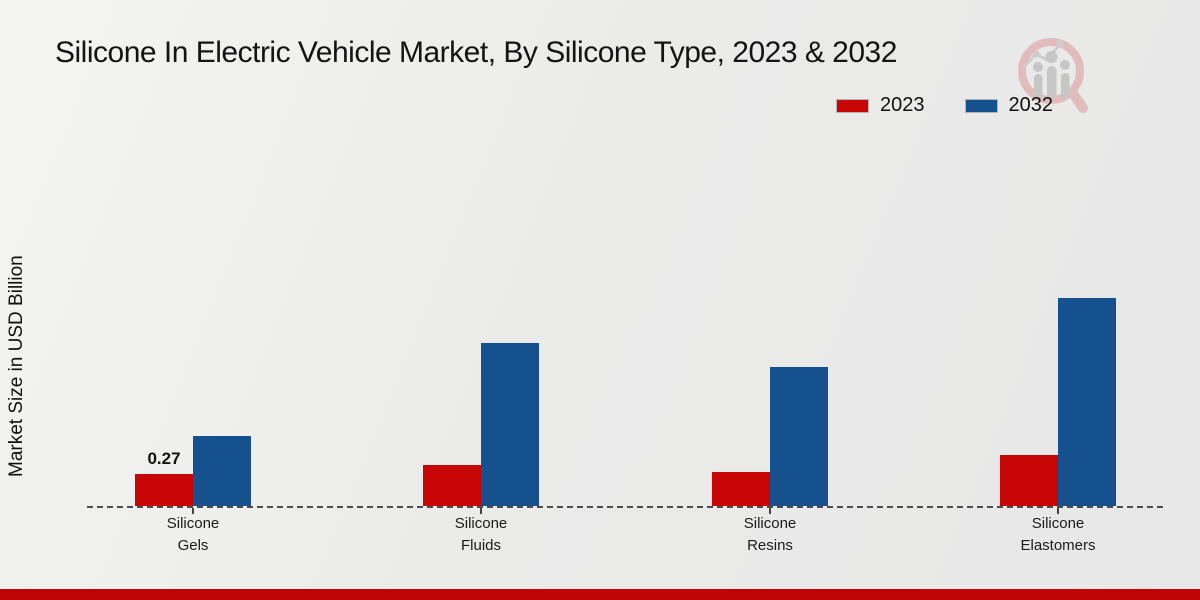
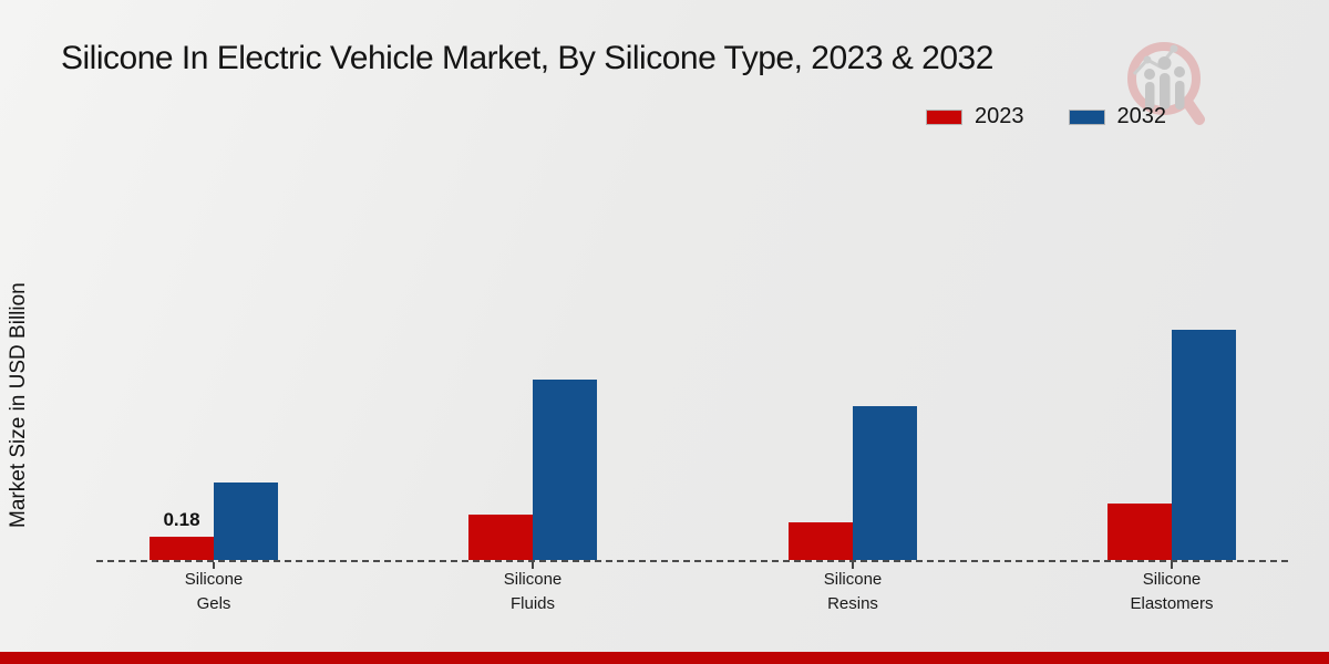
2023/Silicone Gels: 0.27 -> 0.18
